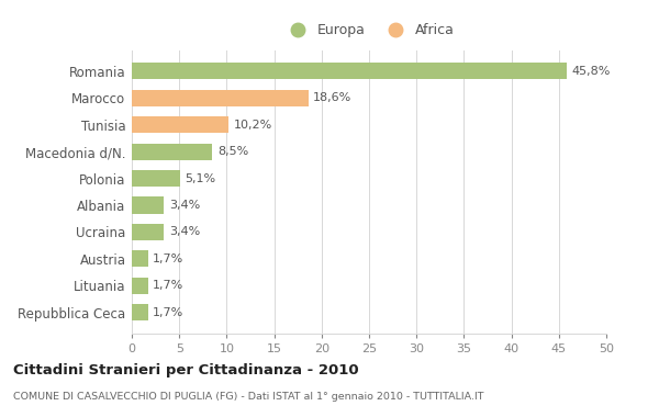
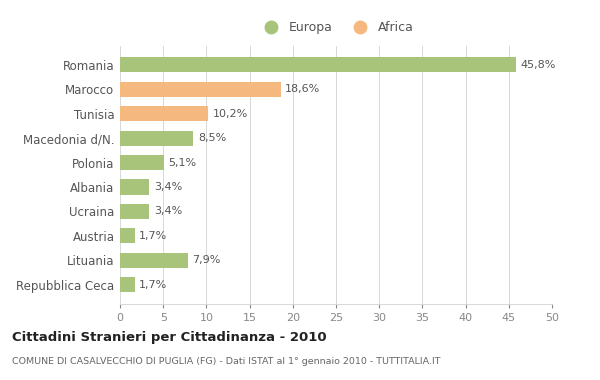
Lituania: 1,7% -> 7,9%
